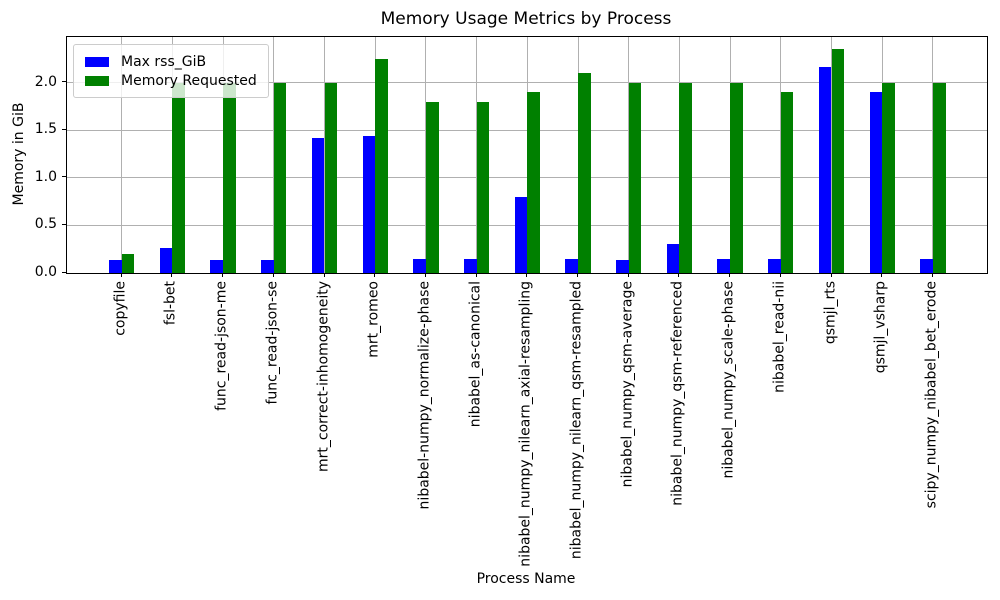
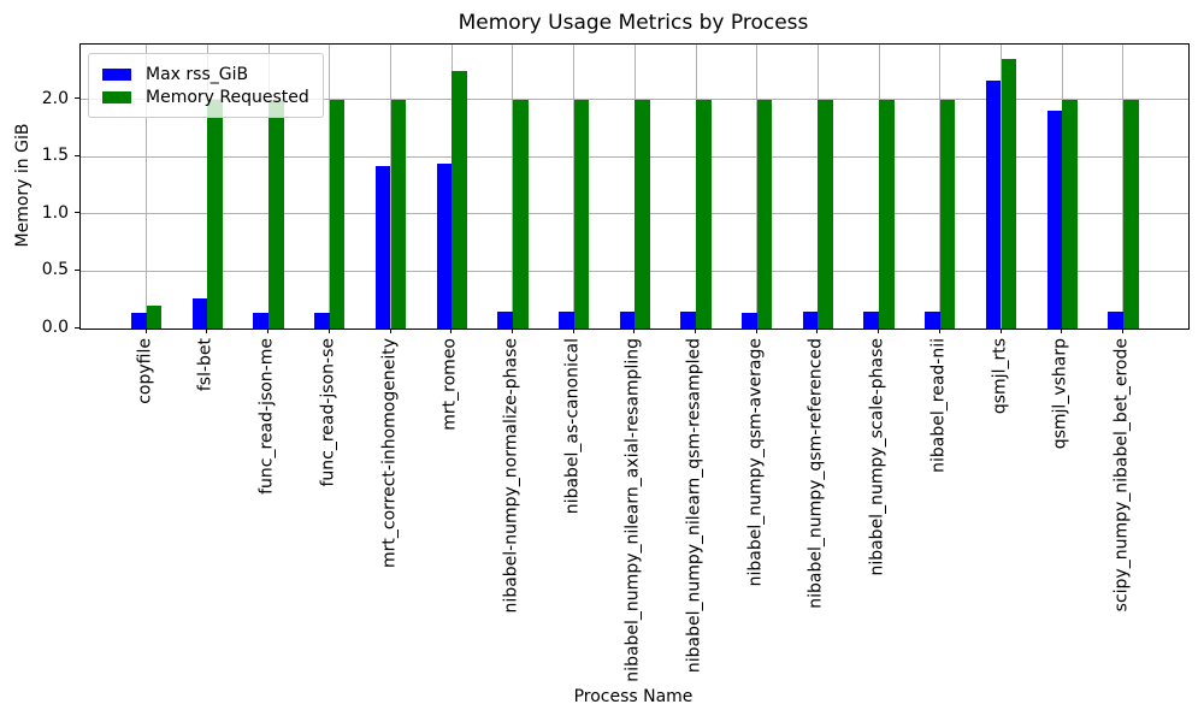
Memory Requested/nibabel-numpy_normalize-phase: 1.8 -> 2.0
Memory Requested/nibabel_as-canonical: 1.8 -> 2.0
Max rss_GiB/nibabel_numpy_nilearn_axial-resampling: 0.8 -> 0.1
Memory Requested/nibabel_numpy_nilearn_axial-resampling: 1.9 -> 2.0
Memory Requested/nibabel_numpy_nilearn_qsm-resampled: 2.1 -> 2.0
Max rss_GiB/nibabel_numpy_qsm-referenced: 0.3 -> 0.1
Memory Requested/nibabel_read-nii: 1.9 -> 2.0
